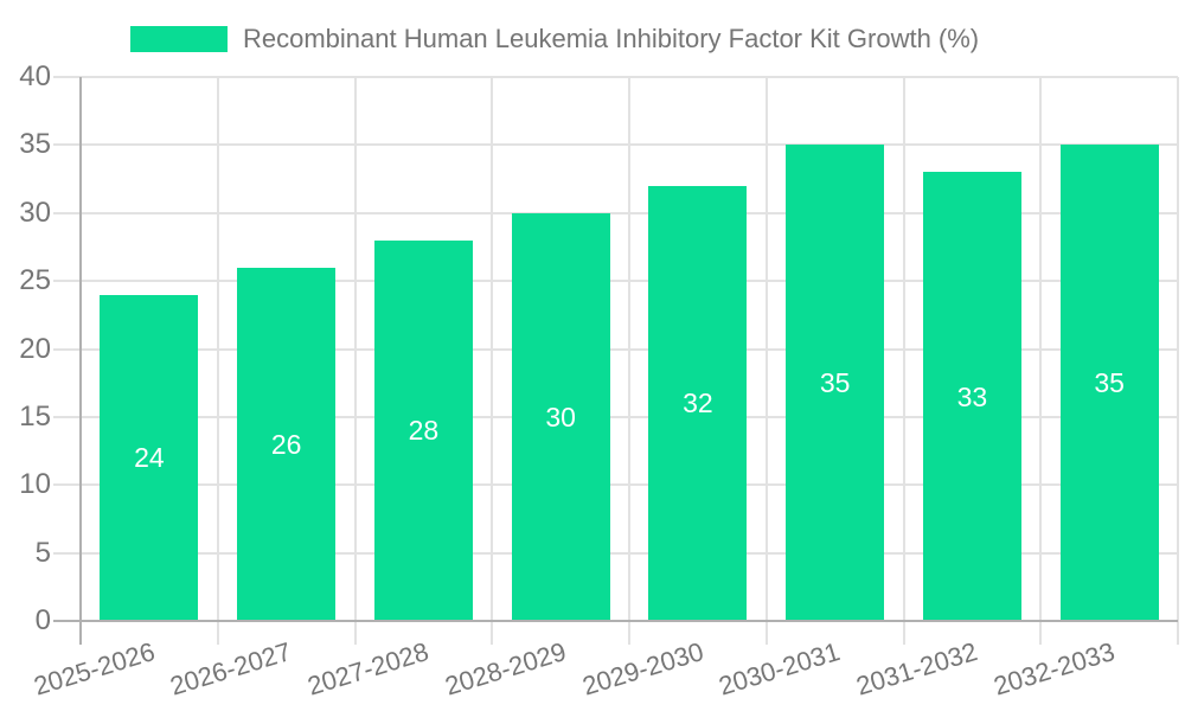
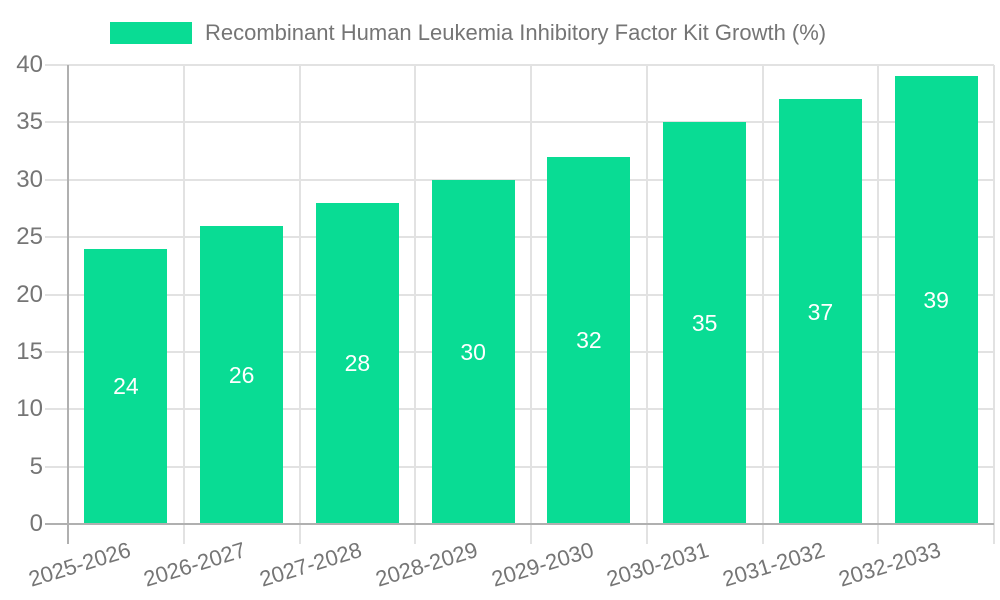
2031-2032: 33 -> 37
2032-2033: 35 -> 39
